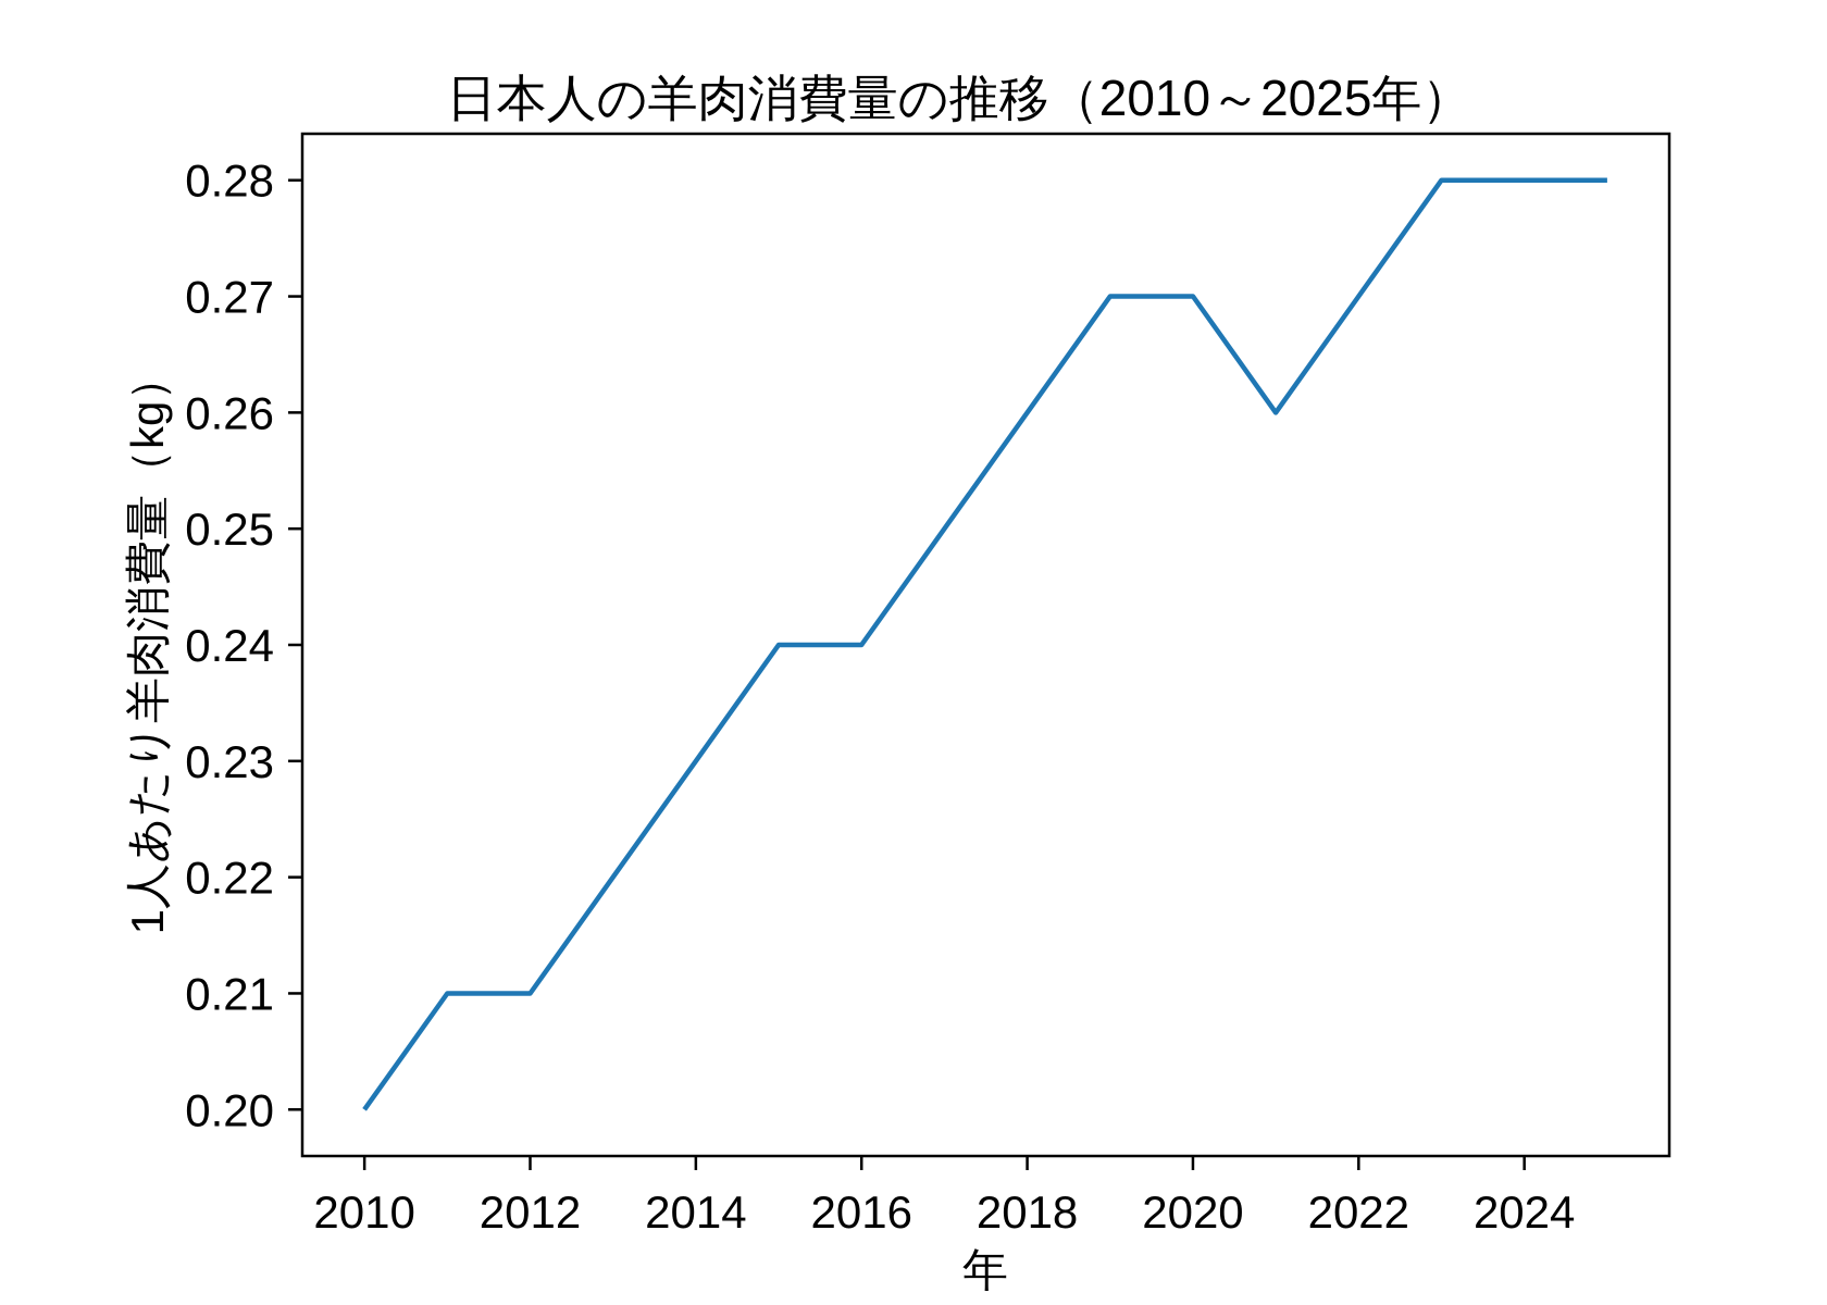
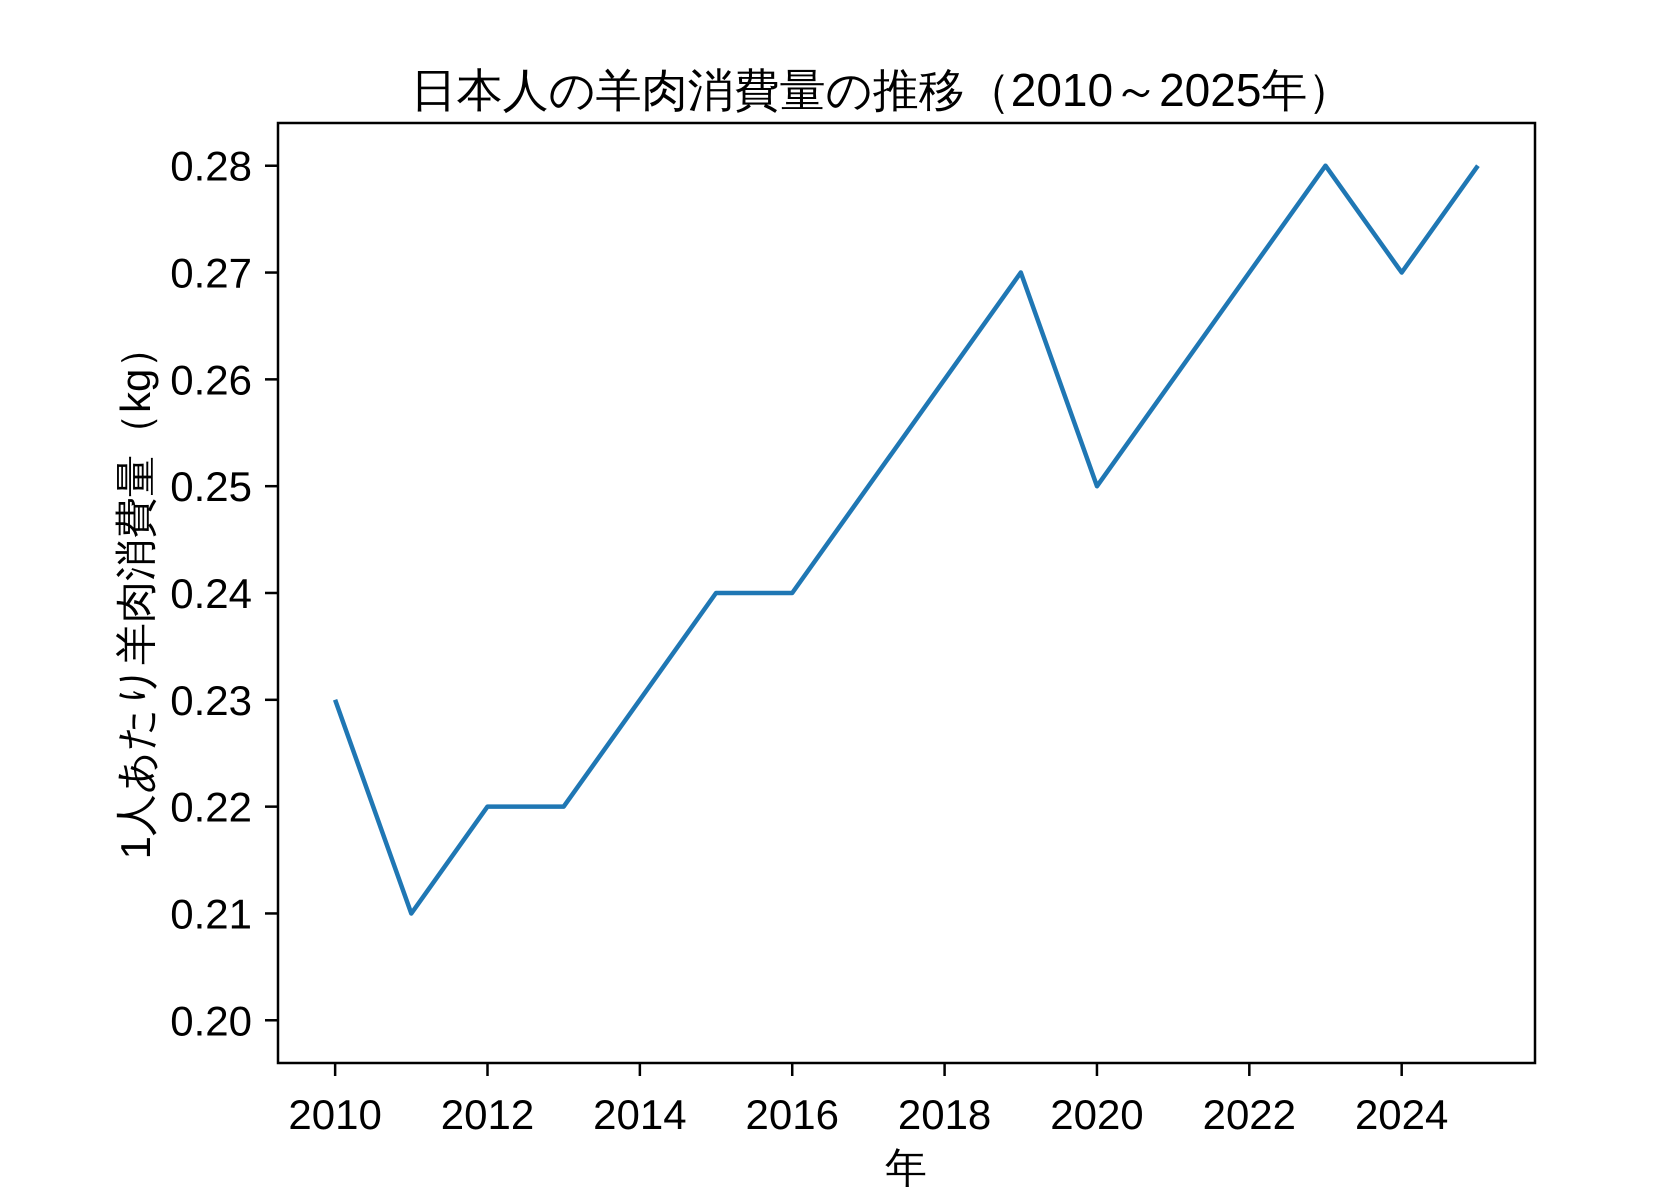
2010: 0.20 -> 0.23
2012: 0.21 -> 0.22
2020: 0.27 -> 0.25
2024: 0.28 -> 0.27
